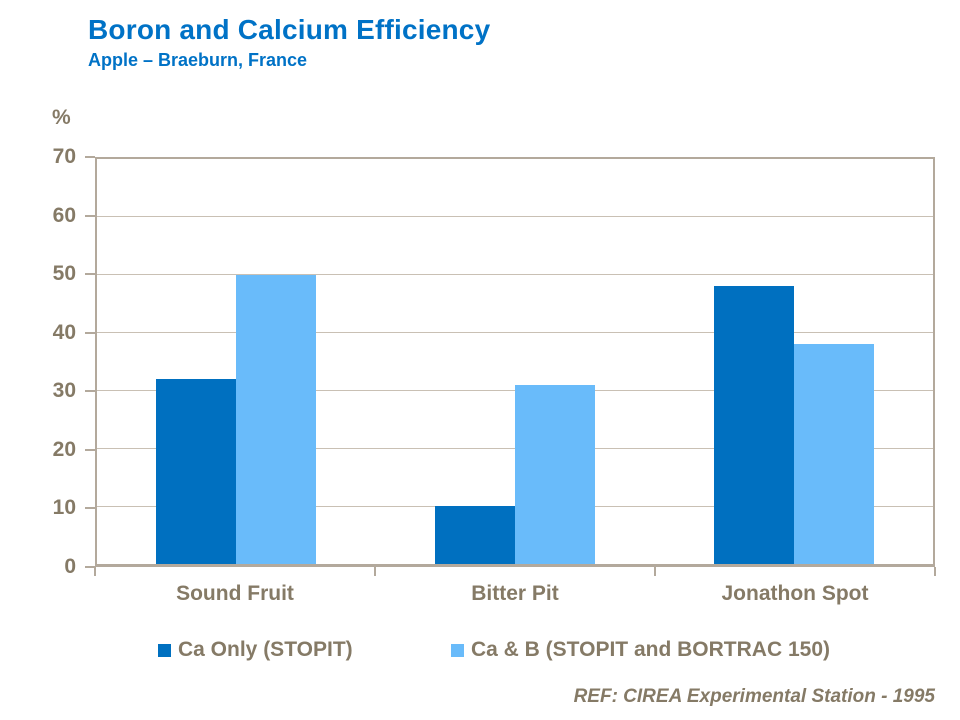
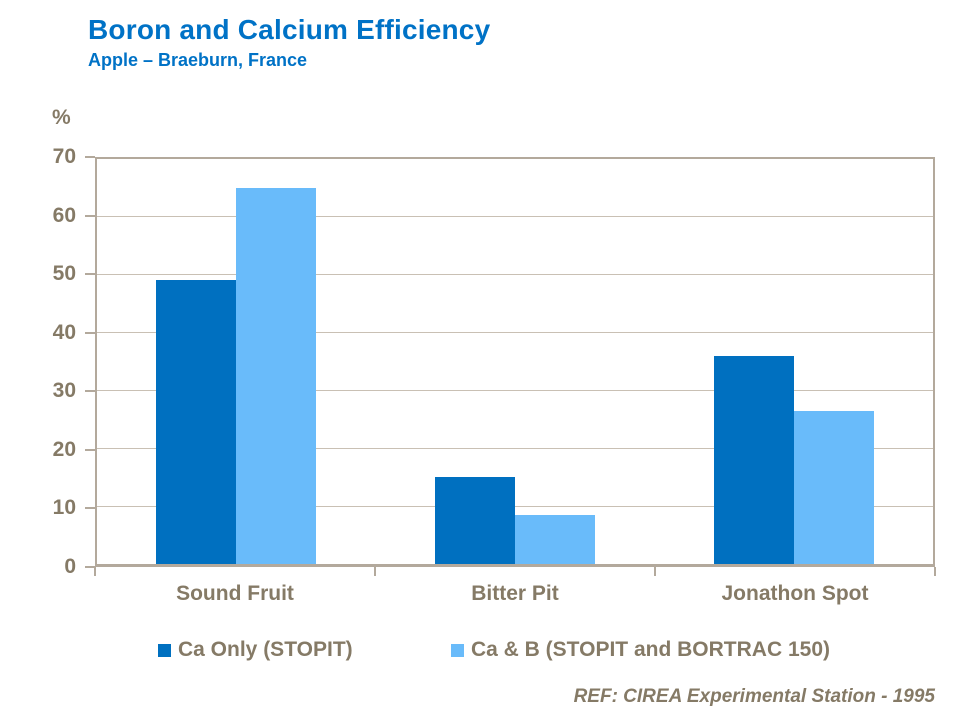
Ca Only (STOPIT)/Sound Fruit: 32 -> 49
Ca & B (STOPIT and BORTRAC 150)/Sound Fruit: 50 -> 65
Ca Only (STOPIT)/Bitter Pit: 10 -> 15
Ca & B (STOPIT and BORTRAC 150)/Bitter Pit: 31 -> 8
Ca Only (STOPIT)/Jonathon Spot: 48 -> 36
Ca & B (STOPIT and BORTRAC 150)/Jonathon Spot: 38 -> 26
